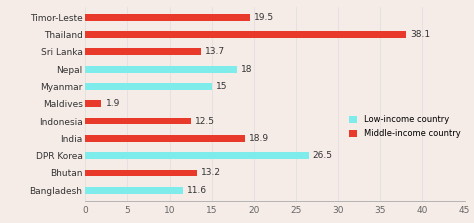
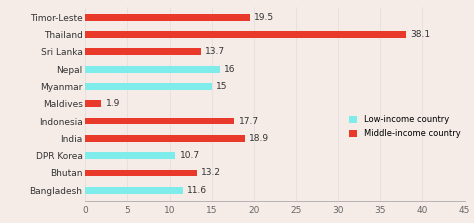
Nepal: 18 -> 16
Indonesia: 12.5 -> 17.7
DPR Korea: 26.5 -> 10.7
